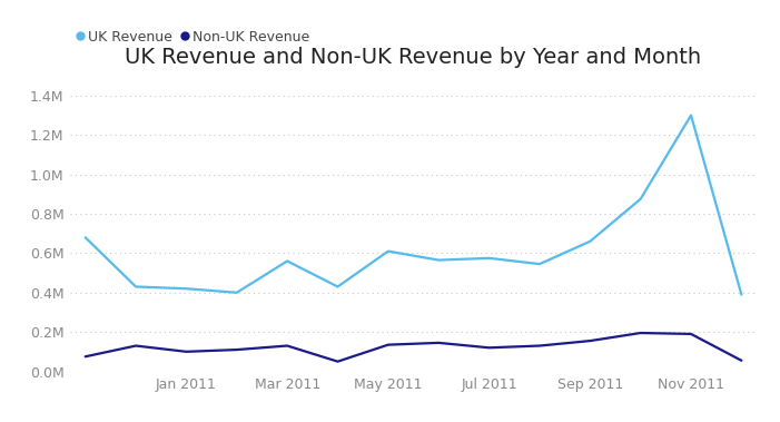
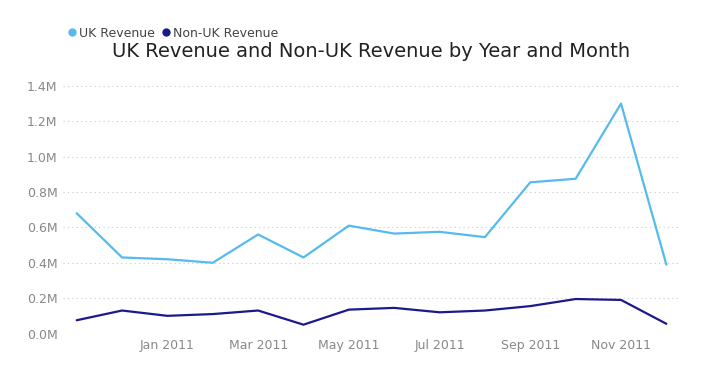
UK Revenue/Sep 2011: 0.66M -> 0.86M
